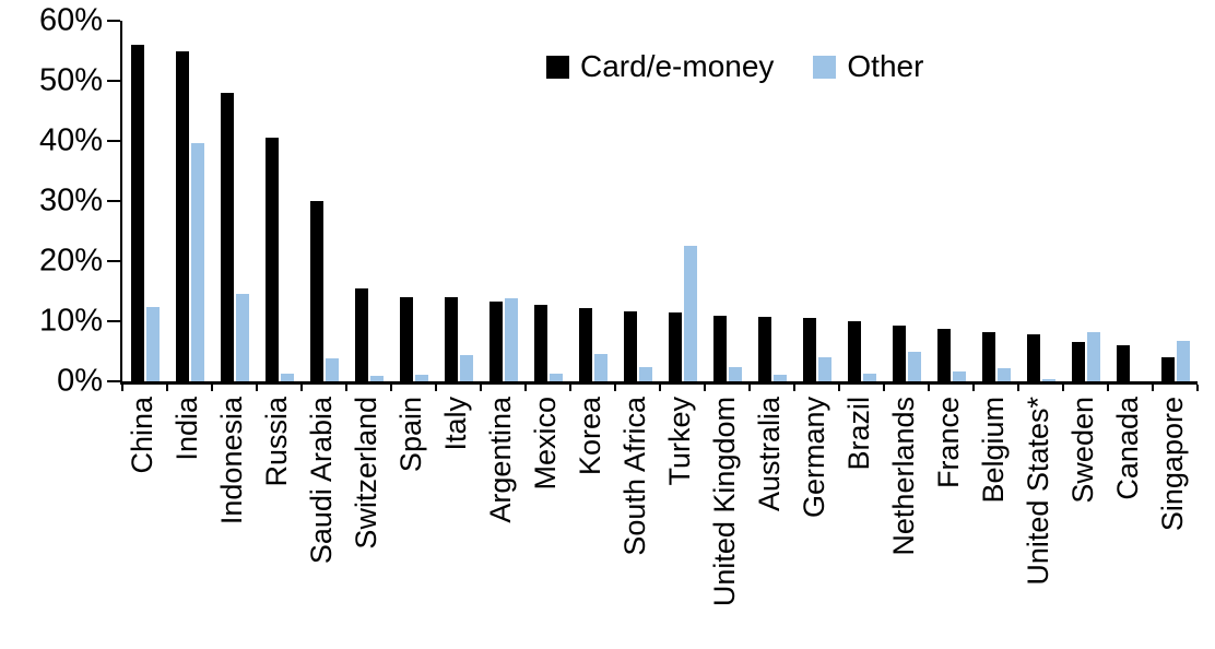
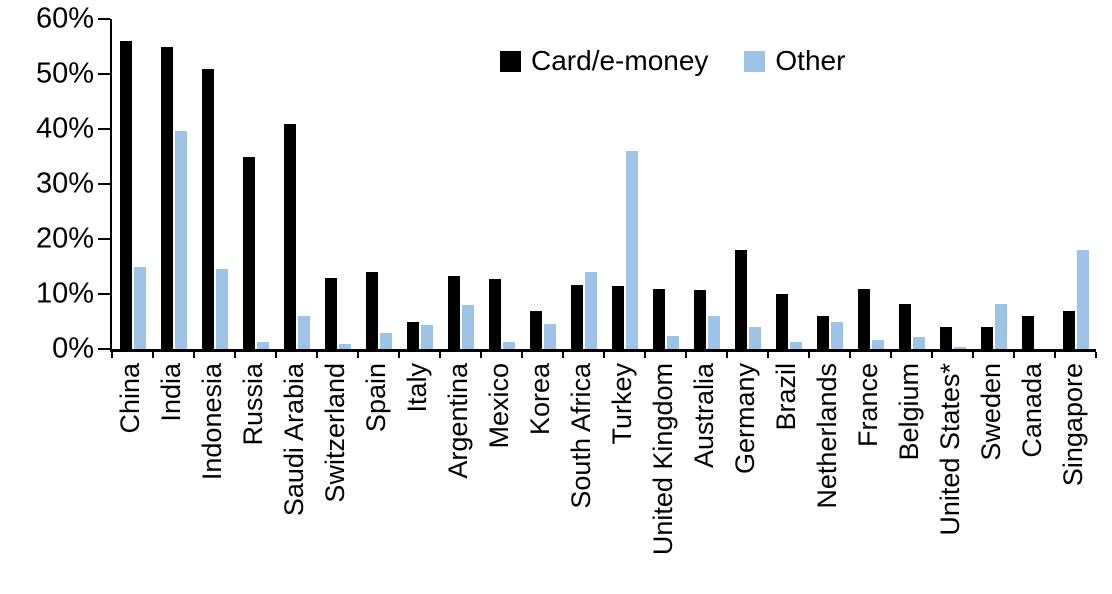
Other/China: 12% -> 15%
Card/e-money/Indonesia: 48% -> 51%
Card/e-money/Russia: 40% -> 35%
Card/e-money/Saudi Arabia: 30% -> 41%
Other/Saudi Arabia: 4% -> 6%
Card/e-money/Switzerland: 16% -> 13%
Other/Spain: 1% -> 3%
Card/e-money/Italy: 14% -> 5%
Other/Argentina: 14% -> 8%
Card/e-money/Korea: 12% -> 7%
Other/South Africa: 2% -> 14%
Other/Turkey: 22% -> 36%
Other/Australia: 1% -> 6%
Card/e-money/Germany: 10% -> 18%
Card/e-money/Netherlands: 9% -> 6%
Card/e-money/France: 9% -> 11%
Card/e-money/United States*: 8% -> 4%
Card/e-money/Sweden: 7% -> 4%
Card/e-money/Singapore: 4% -> 7%
Other/Singapore: 7% -> 18%
